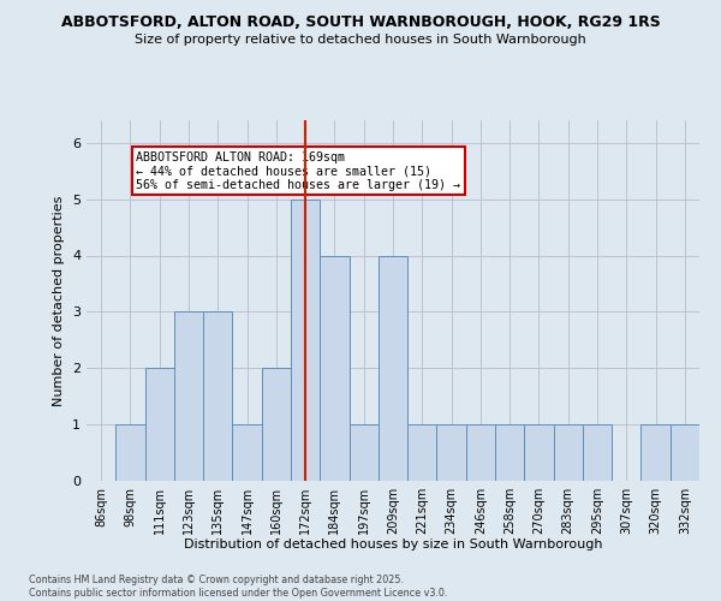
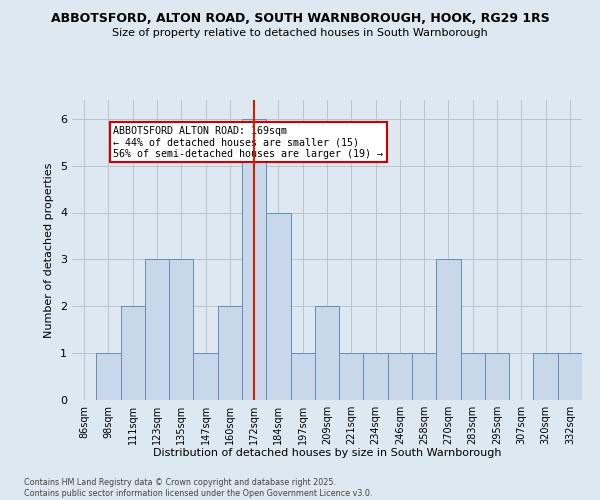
172sqm: 5 -> 6
209sqm: 4 -> 2
270sqm: 1 -> 3
